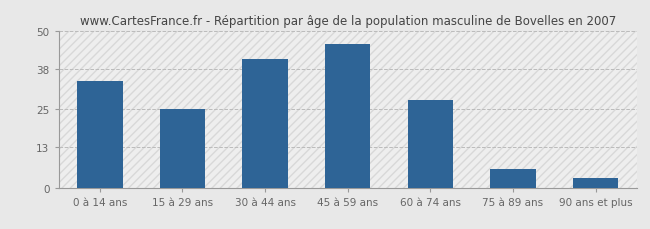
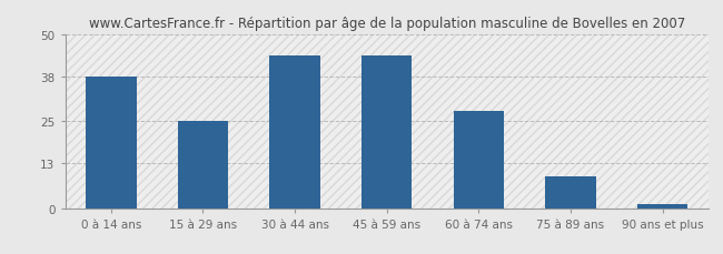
0 à 14 ans: 34 -> 38
30 à 44 ans: 41 -> 44
45 à 59 ans: 46 -> 44
75 à 89 ans: 6 -> 9
90 ans et plus: 3 -> 1
